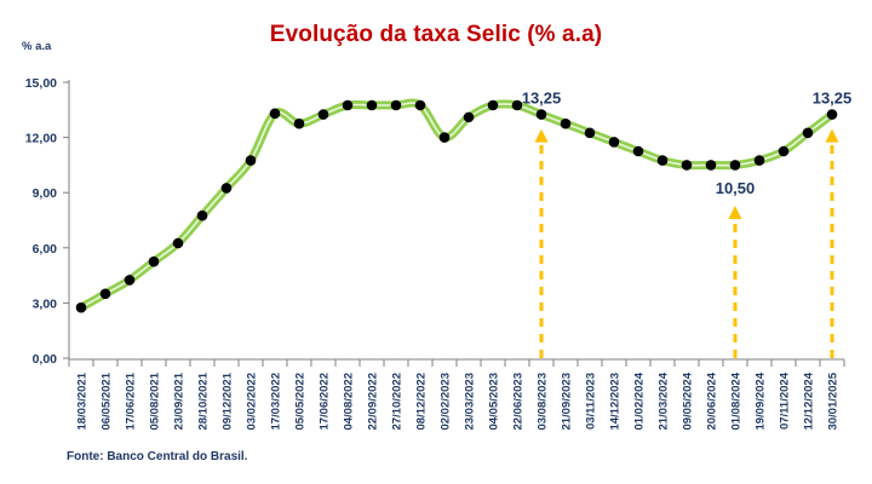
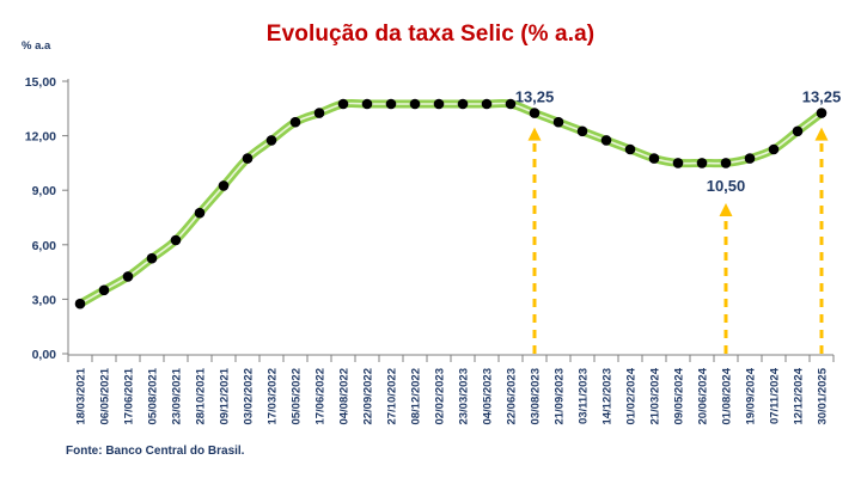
17/03/2022: 13,3 -> 11,8
02/02/2023: 12,0 -> 13,8
23/03/2023: 13,1 -> 13,8
